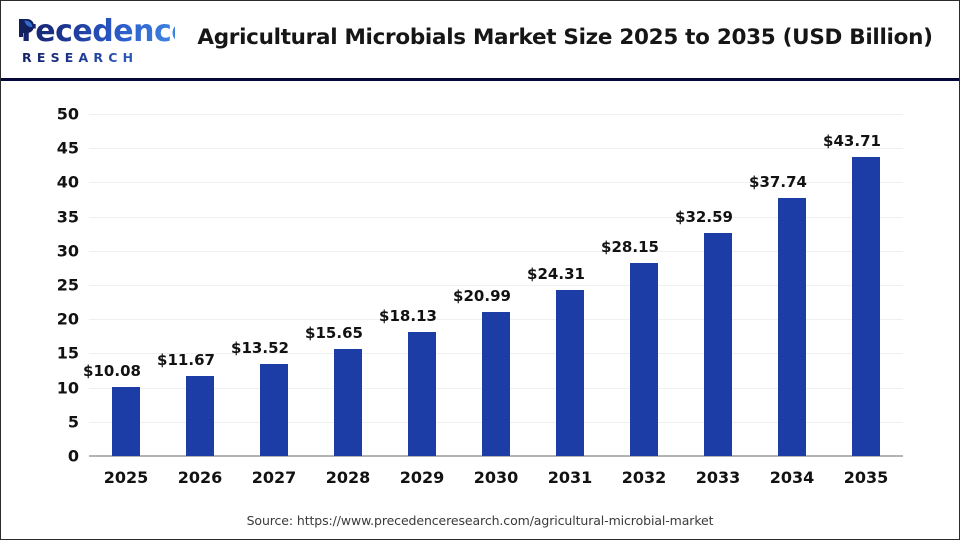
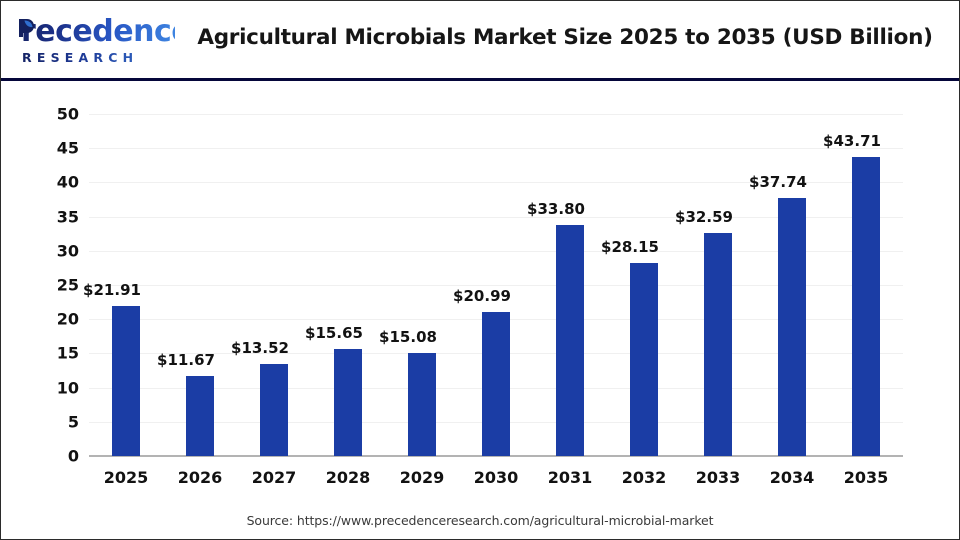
2025: $10.08 -> $21.91
2029: $18.13 -> $15.08
2031: $24.31 -> $33.80
